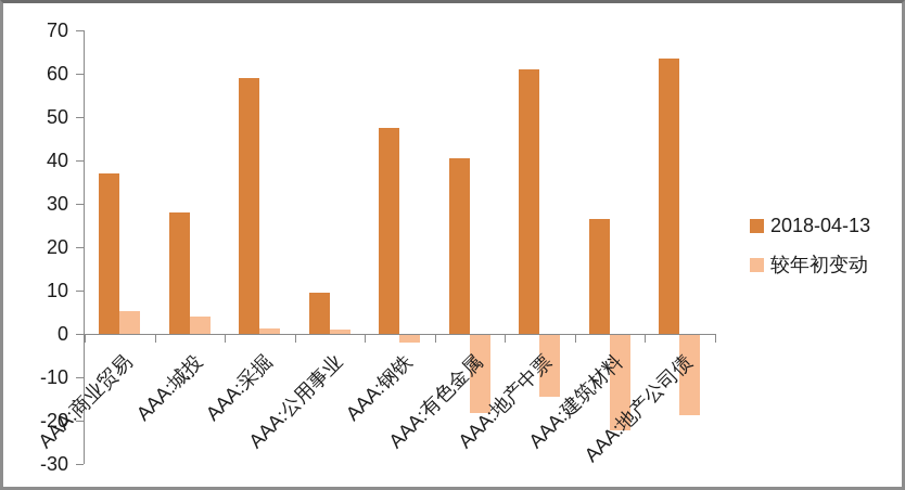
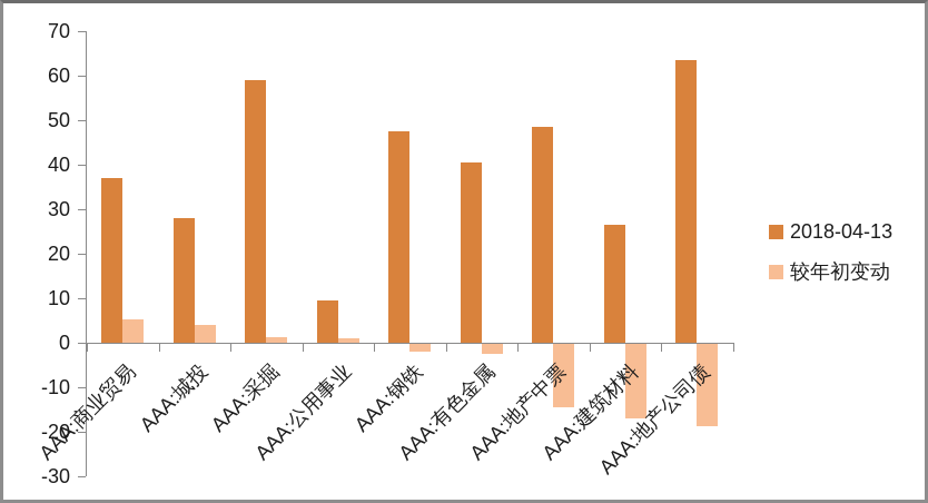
较年初变动/AAA:有色金属: -18 -> -2
2018-04-13/AAA:地产中票: 61 -> 48
较年初变动/AAA:建筑材料: -22 -> -17
